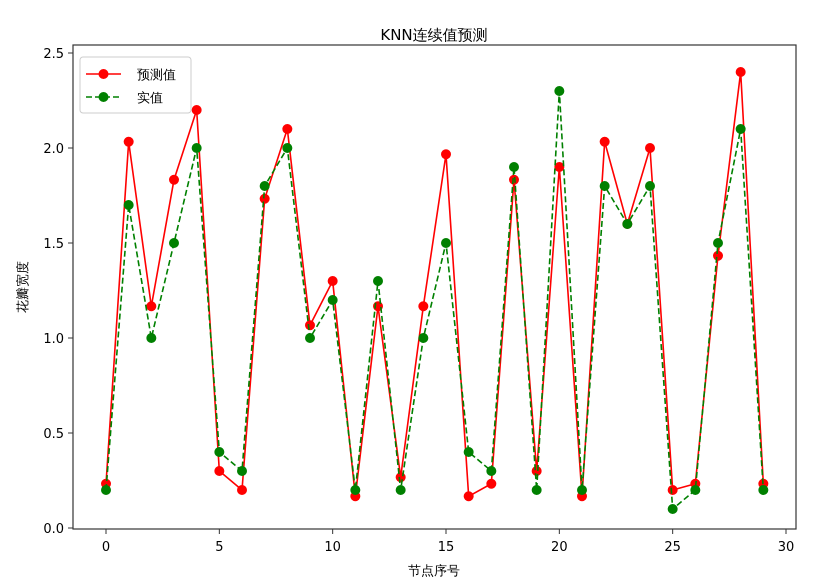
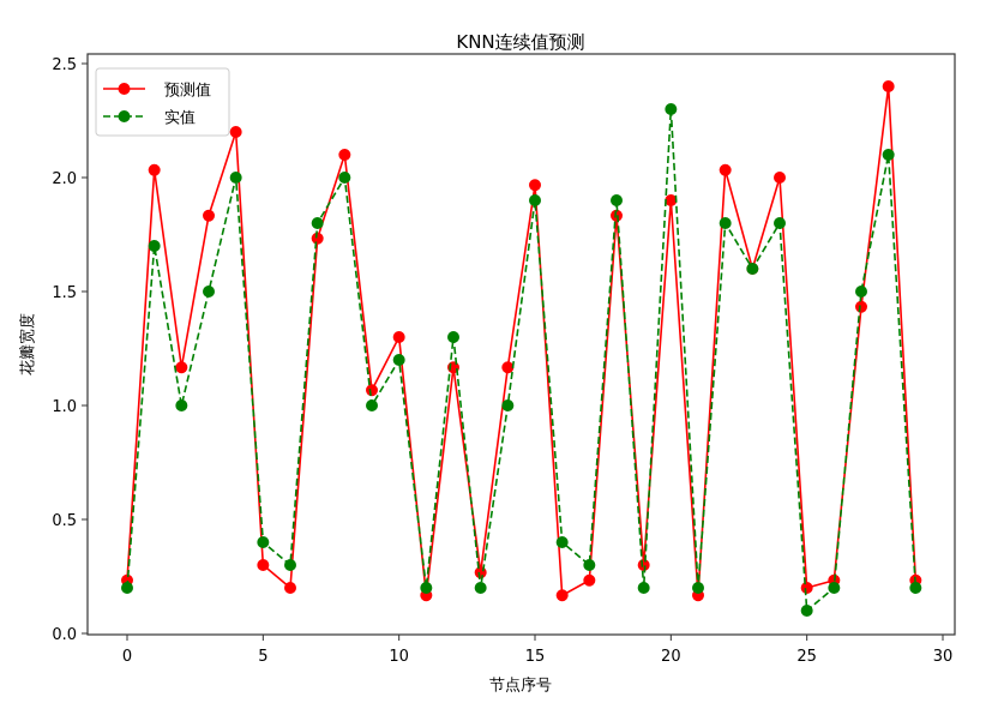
实值/15: 1.5 -> 1.9
